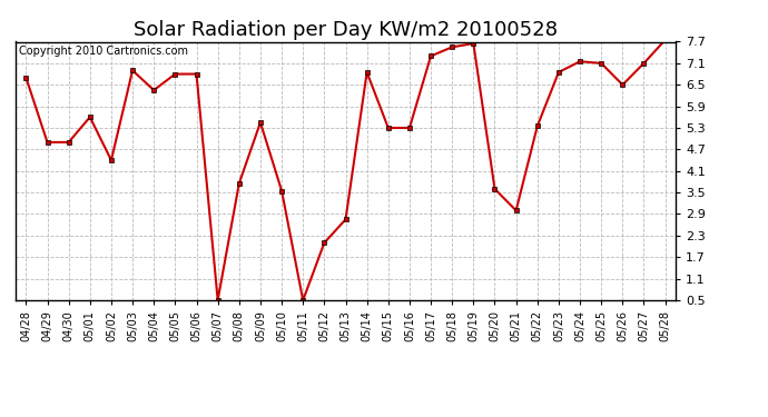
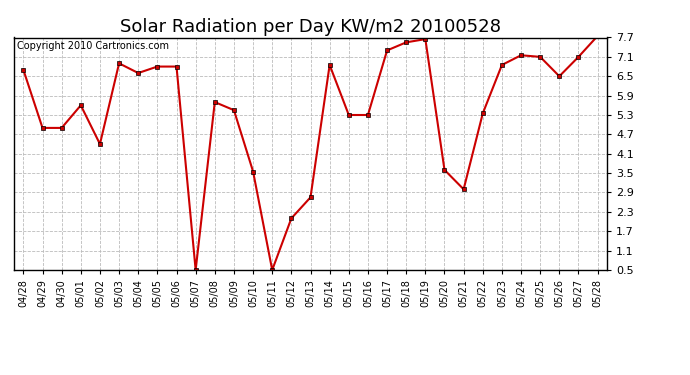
05/04: 6.35 -> 6.60
05/08: 3.75 -> 5.70
